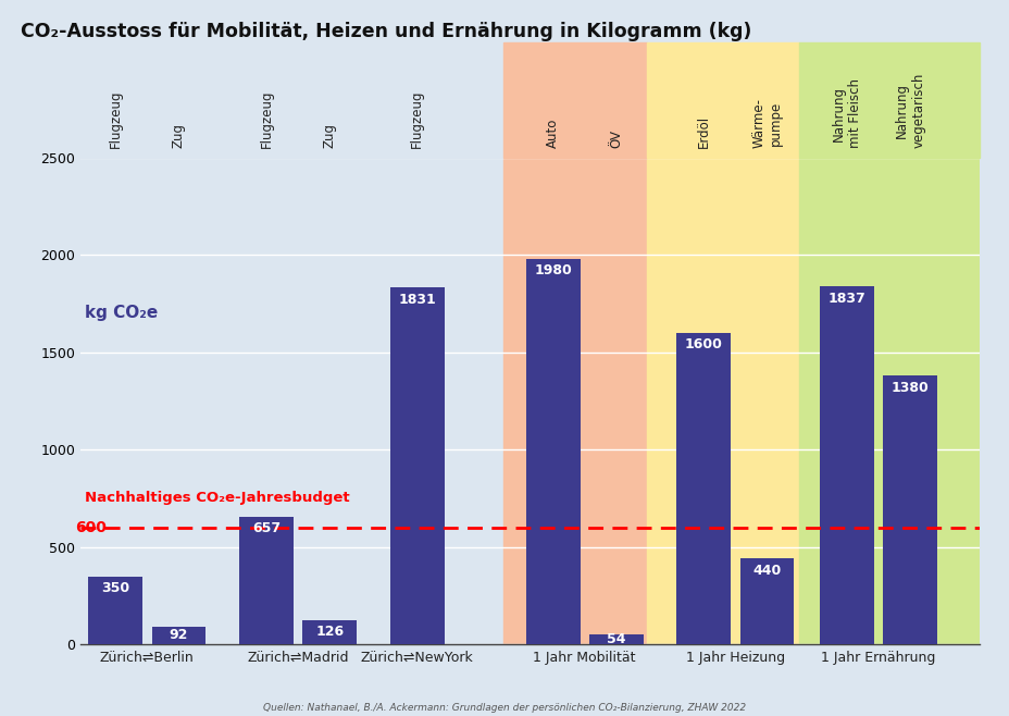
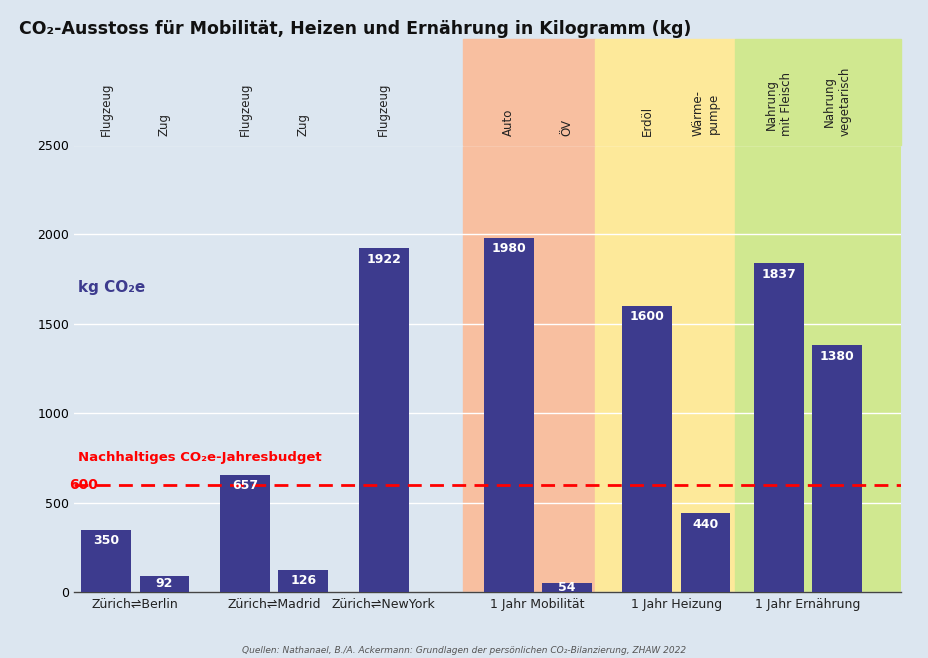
Zürich⇌NewYork: 1831 -> 1922
